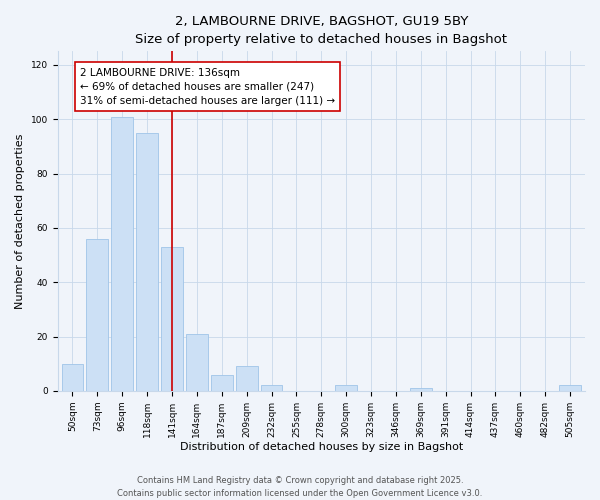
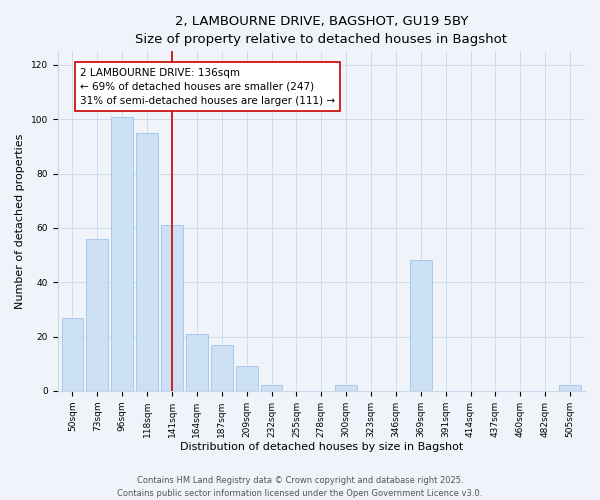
50sqm: 10 -> 27
141sqm: 53 -> 61
187sqm: 6 -> 17
369sqm: 1 -> 48
